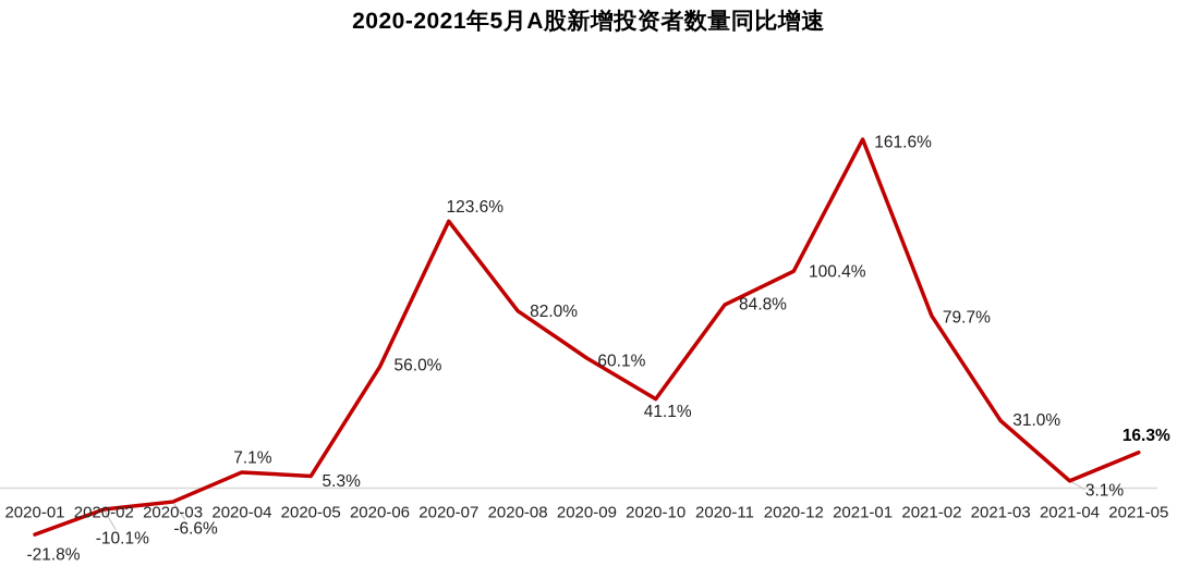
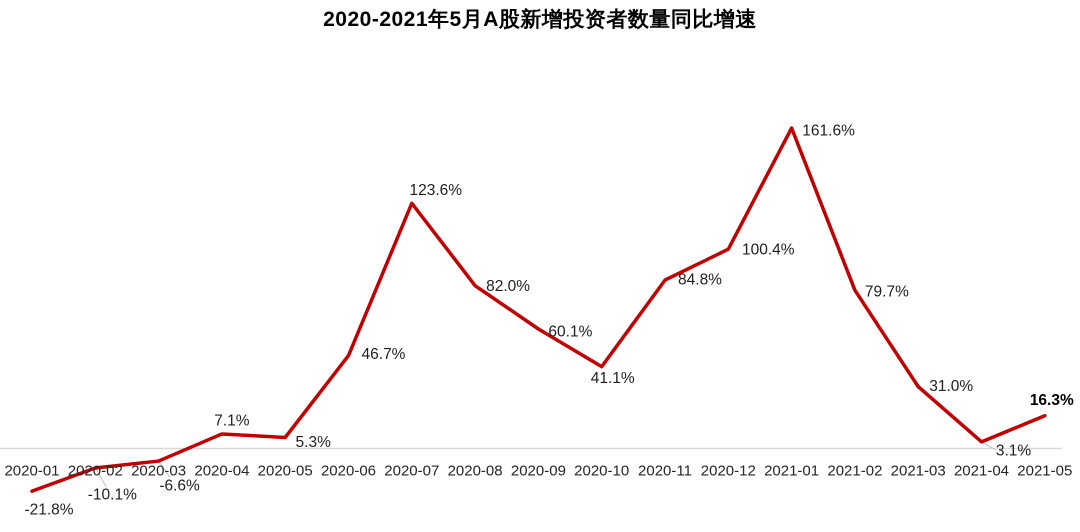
2020-06: 56.0% -> 46.7%
